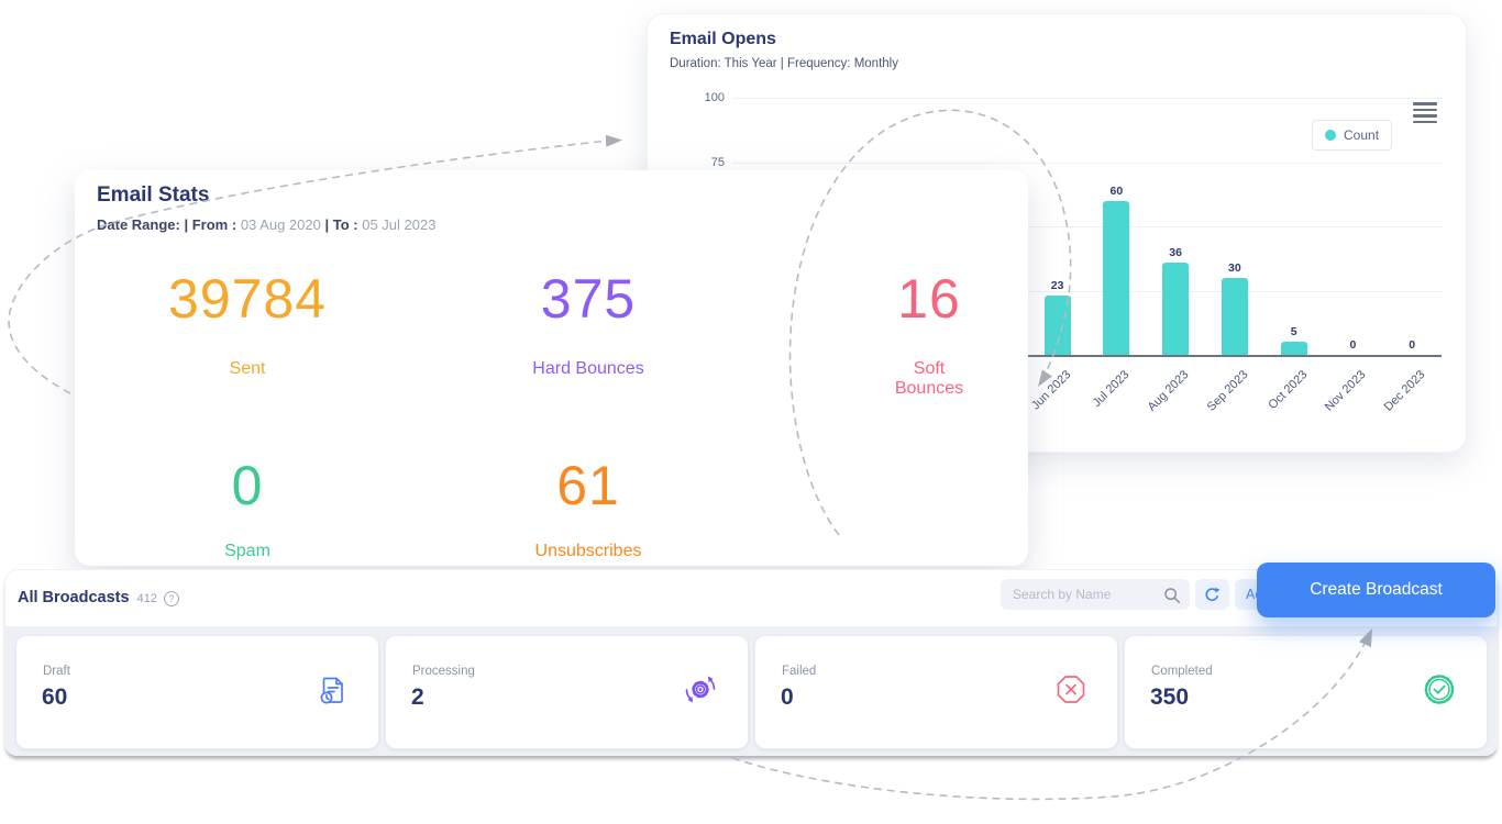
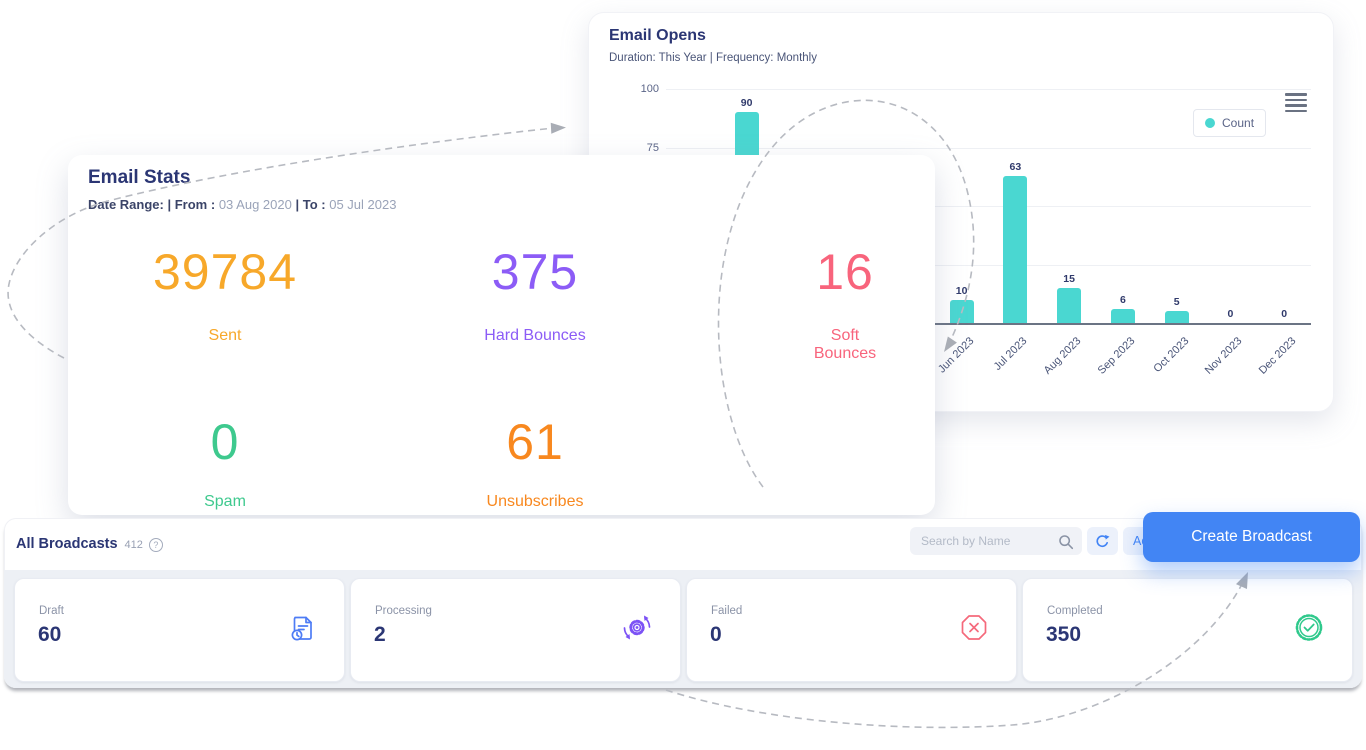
Feb 2023: 53 -> 90
Jun 2023: 23 -> 10
Jul 2023: 60 -> 63
Aug 2023: 36 -> 15
Sep 2023: 30 -> 6
